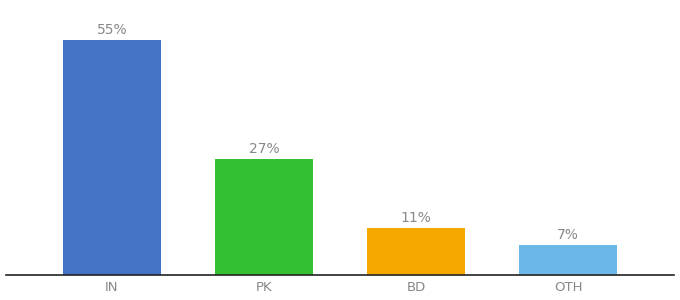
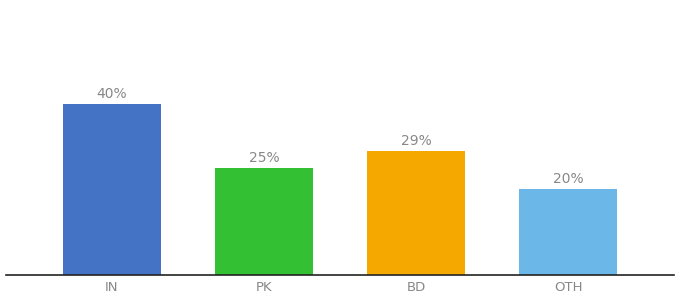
IN: 55% -> 40%
PK: 27% -> 25%
BD: 11% -> 29%
OTH: 7% -> 20%
